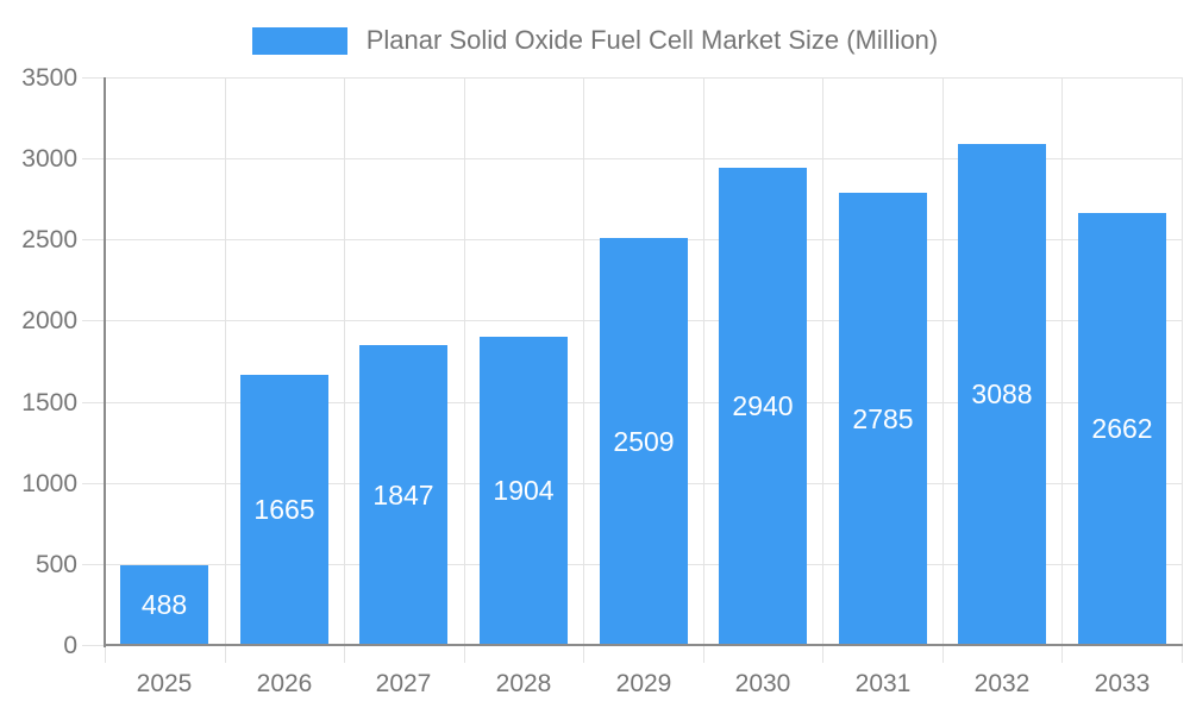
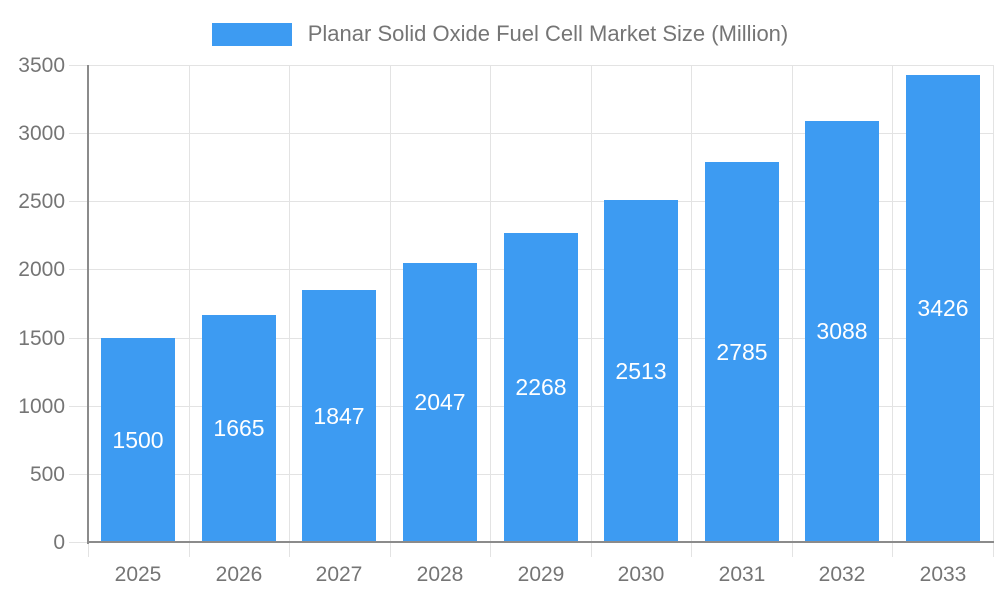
2025: 488 -> 1500
2028: 1904 -> 2047
2029: 2509 -> 2268
2030: 2940 -> 2513
2033: 2662 -> 3426
